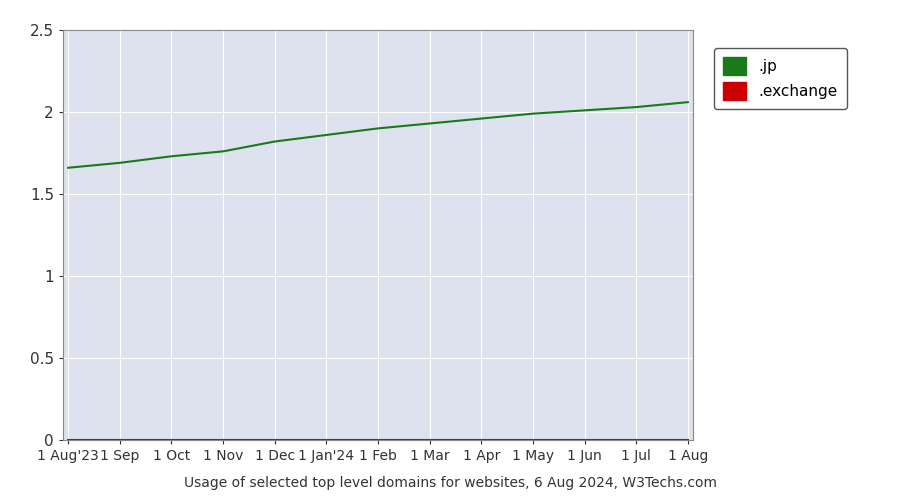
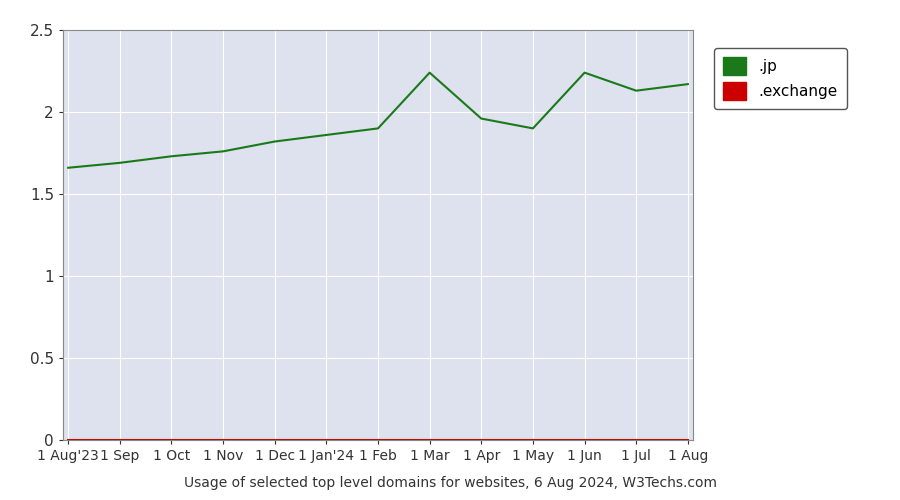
.jp/1 Mar: 1.93 -> 2.24
.jp/1 May: 1.99 -> 1.90
.jp/1 Jun: 2.01 -> 2.24
.jp/1 Jul: 2.03 -> 2.13
.jp/1 Aug: 2.06 -> 2.17
